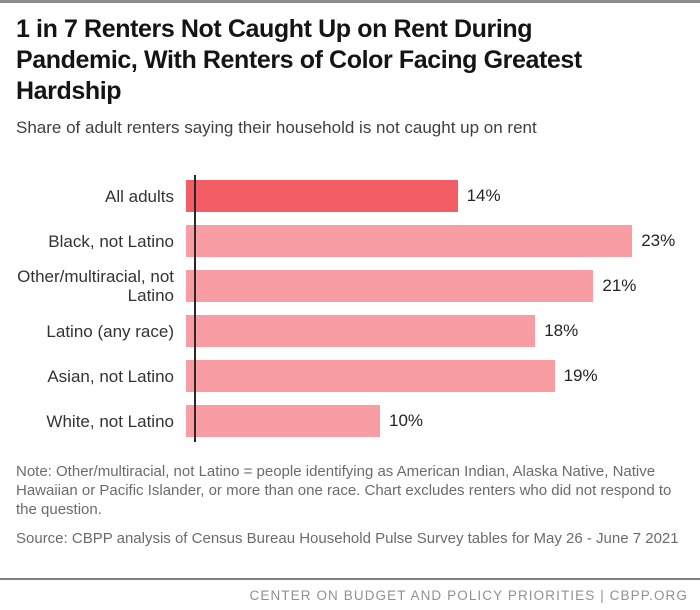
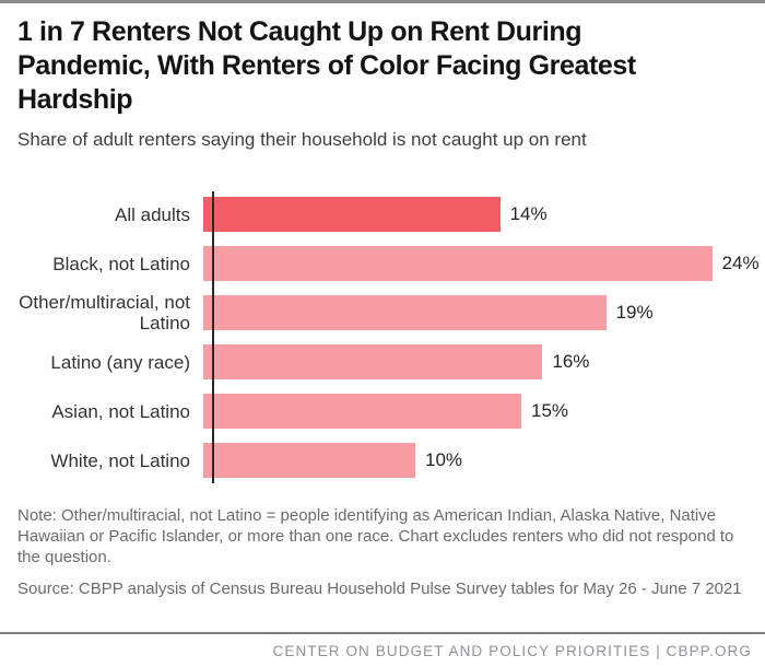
Black, not Latino: 23% -> 24%
Other/multiracial, not Latino: 21% -> 19%
Latino (any race): 18% -> 16%
Asian, not Latino: 19% -> 15%
